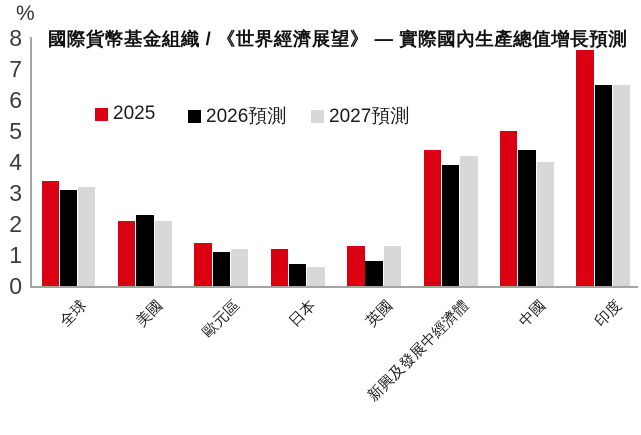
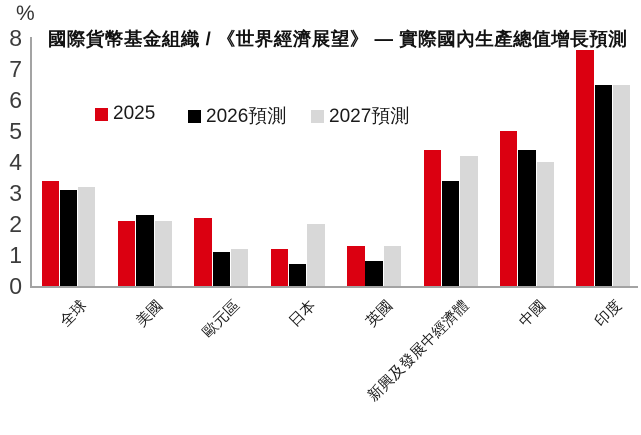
2025/歐元區: 1.4 -> 2.2
2027預測/日本: 0.6 -> 2.0
2026預測/新興及發展中經濟體: 3.9 -> 3.4
